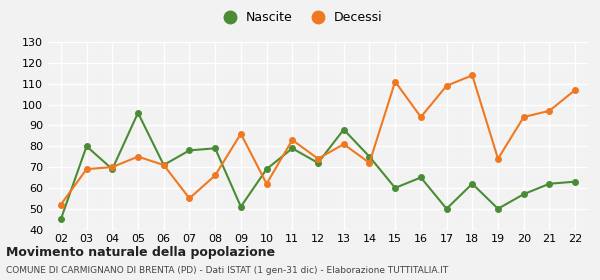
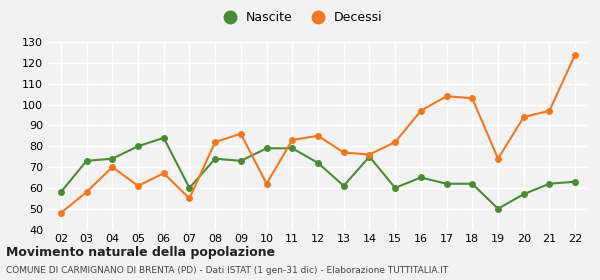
Nascite/02: 45 -> 58
Decessi/02: 52 -> 48
Nascite/03: 80 -> 73
Decessi/03: 69 -> 58
Nascite/04: 69 -> 74
Nascite/05: 96 -> 80
Decessi/05: 75 -> 61
Nascite/06: 71 -> 84
Decessi/06: 71 -> 67
Nascite/07: 78 -> 60
Nascite/08: 79 -> 74
Decessi/08: 66 -> 82
Nascite/09: 51 -> 73
Nascite/10: 69 -> 79
Decessi/12: 74 -> 85
Nascite/13: 88 -> 61
Decessi/13: 81 -> 77
Decessi/14: 72 -> 76
Decessi/15: 111 -> 82
Decessi/16: 94 -> 97
Nascite/17: 50 -> 62
Decessi/17: 109 -> 104
Decessi/18: 114 -> 103
Decessi/22: 107 -> 124
